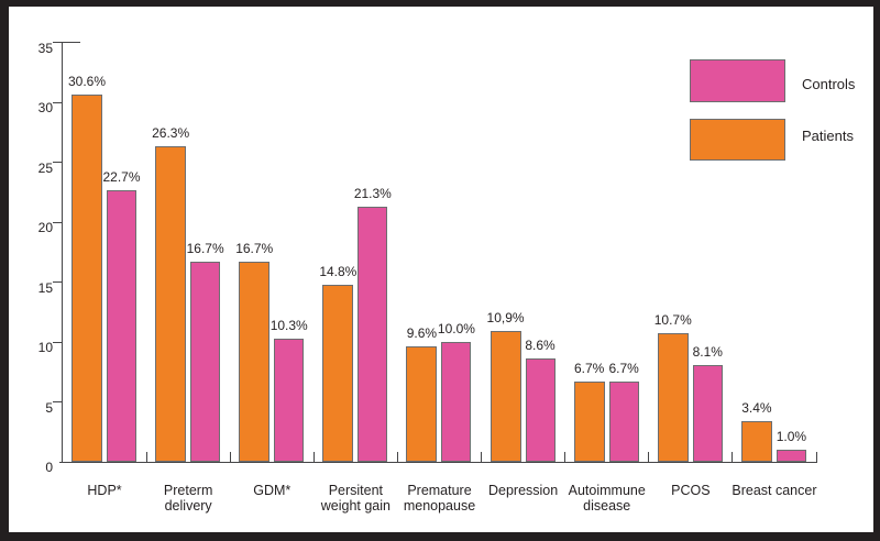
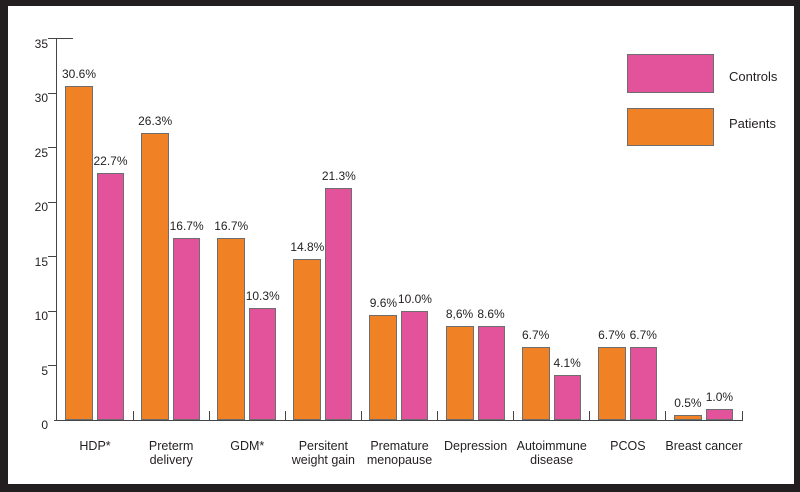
Patients/Depression: 10,9% -> 8,6%
Controls/Autoimmune disease: 6.7% -> 4.1%
Patients/PCOS: 10.7% -> 6.7%
Controls/PCOS: 8.1% -> 6.7%
Patients/Breast cancer: 3.4% -> 0.5%
